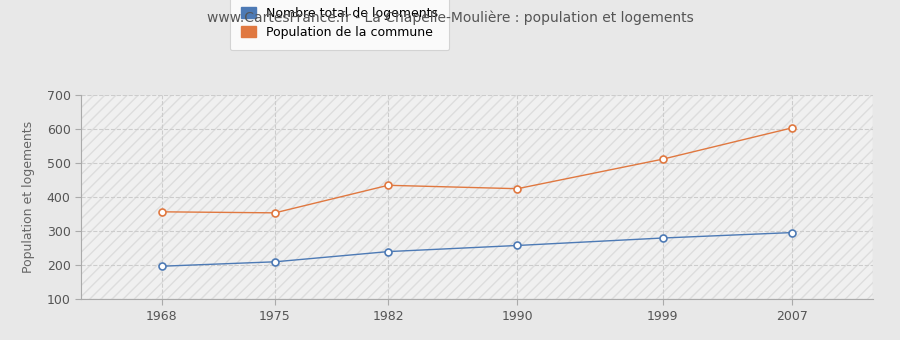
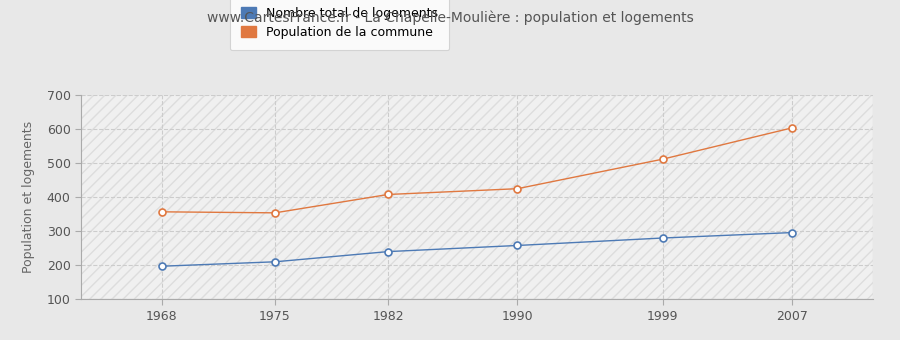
Population de la commune/1982: 435 -> 408
